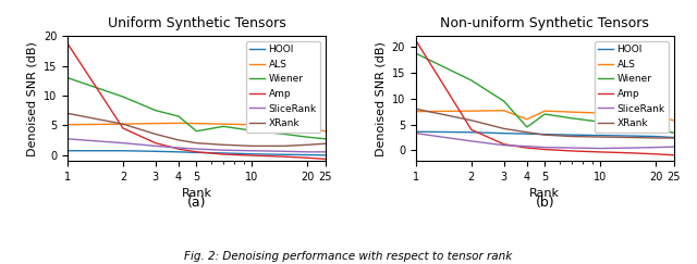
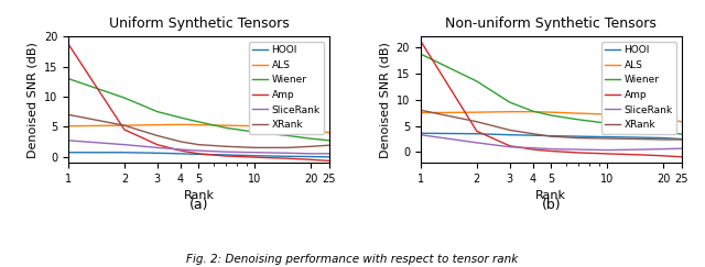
Uniform Synthetic Tensors/Wiener/5: 4.0 -> 5.8
Non-uniform Synthetic Tensors/ALS/4: 6.0 -> 7.7
Non-uniform Synthetic Tensors/Wiener/4: 4.5 -> 7.8
